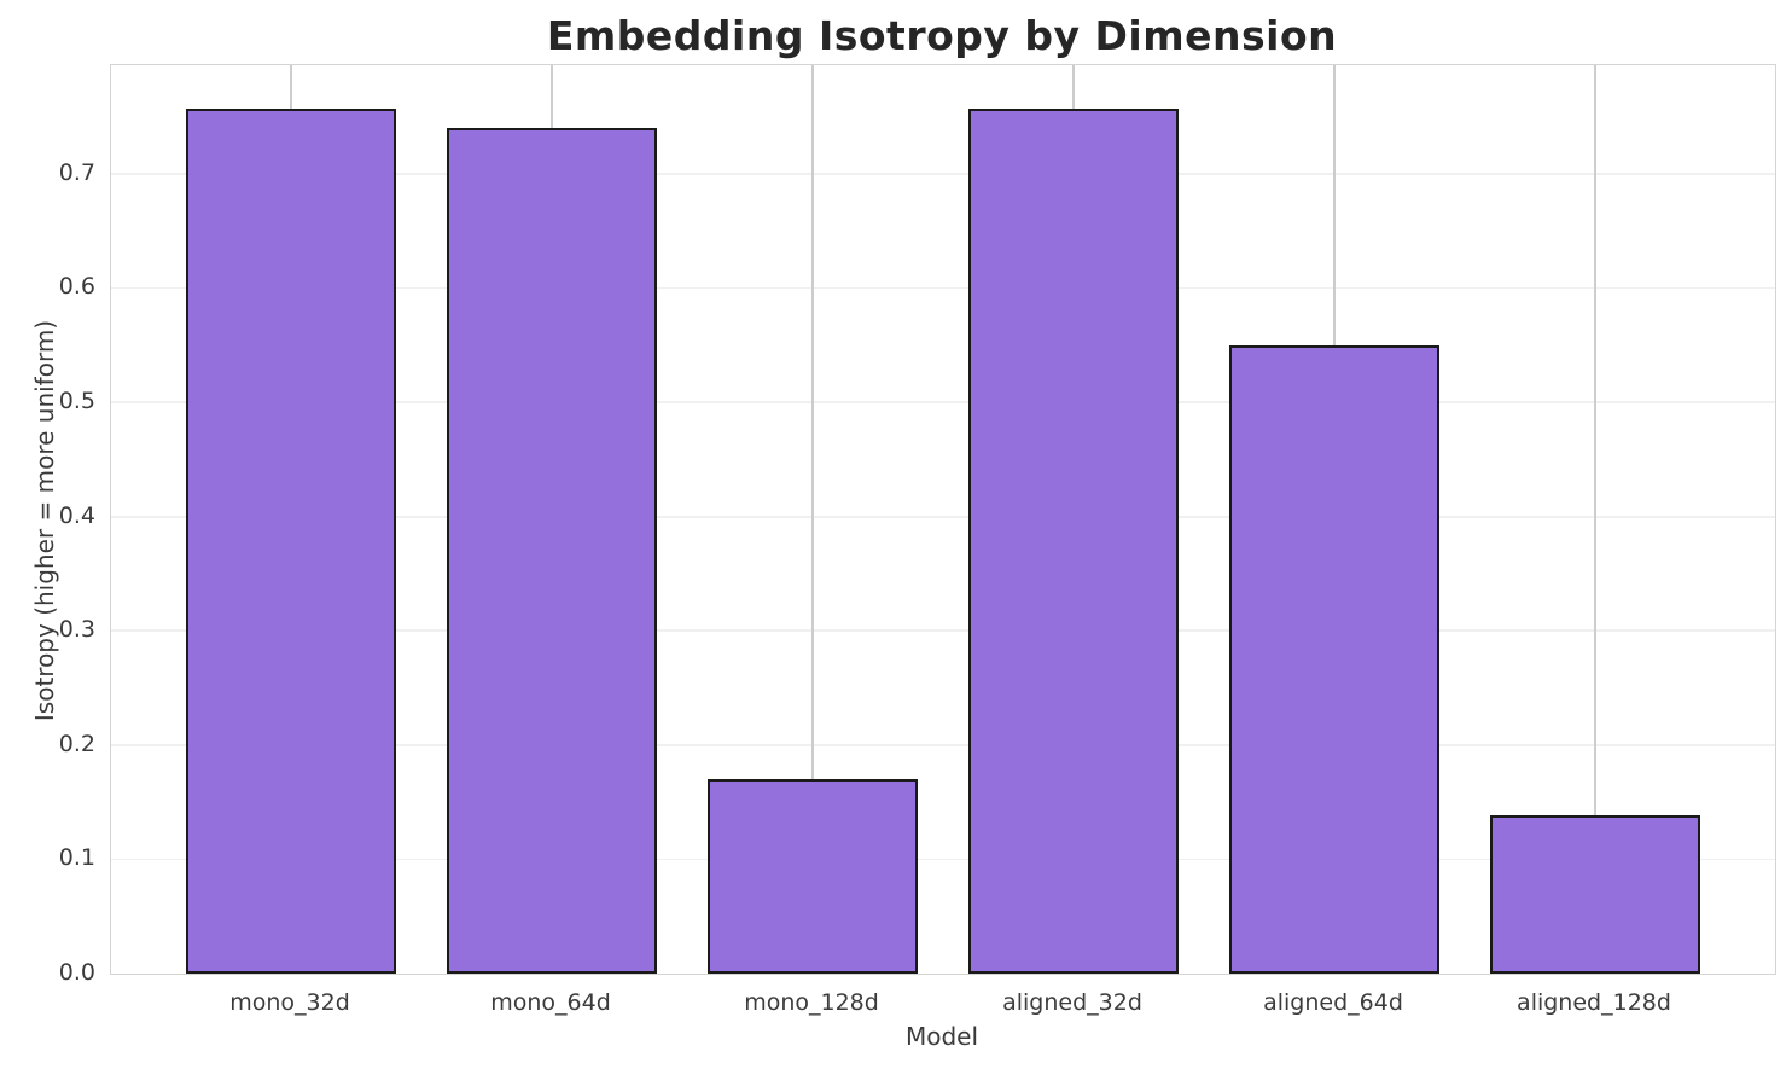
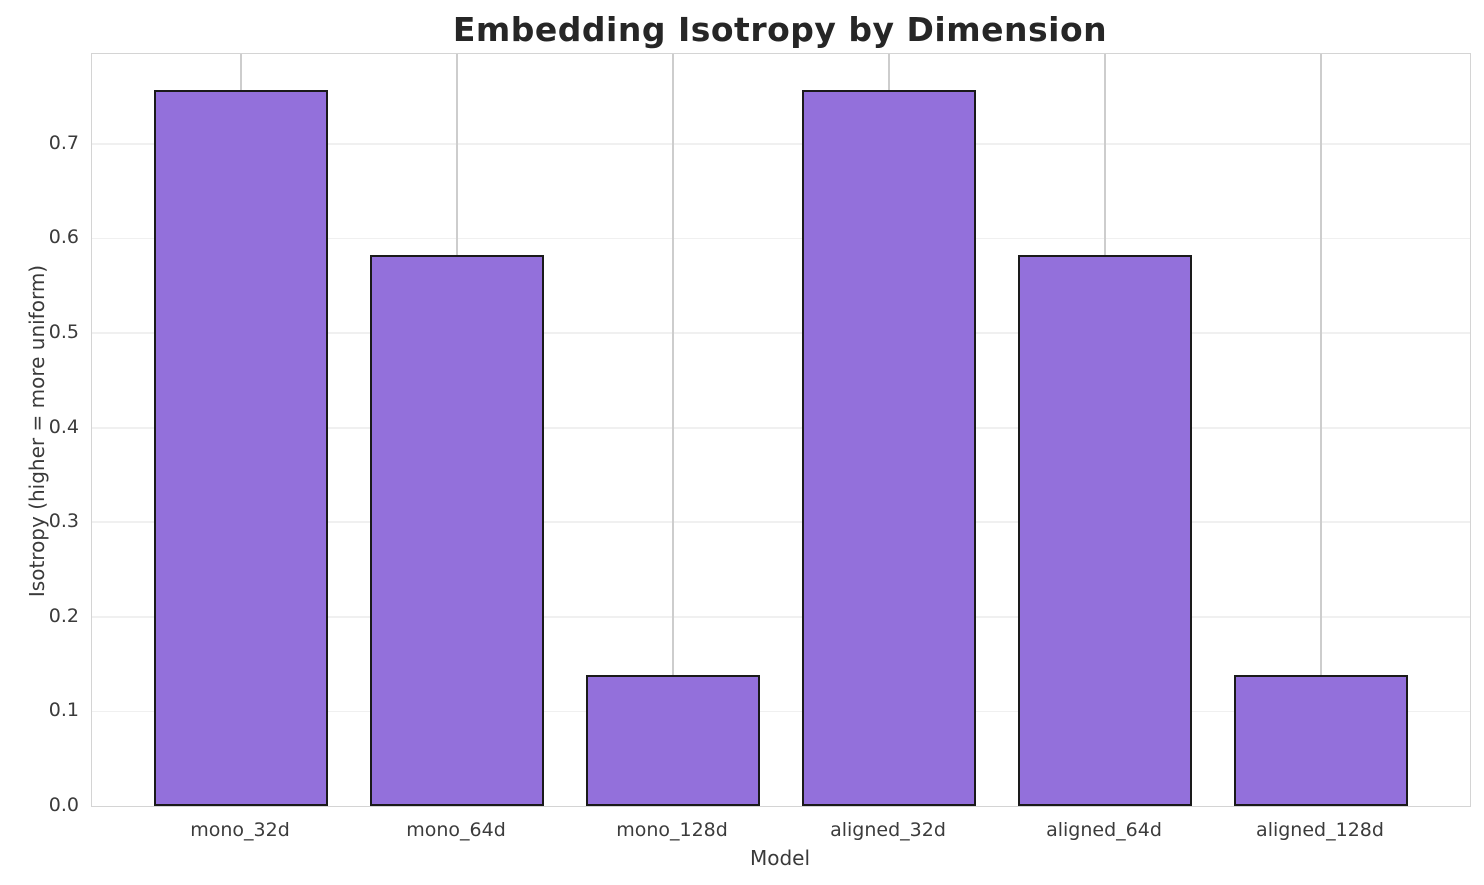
mono_64d: 0.74 -> 0.58
mono_128d: 0.17 -> 0.14
aligned_64d: 0.55 -> 0.58
